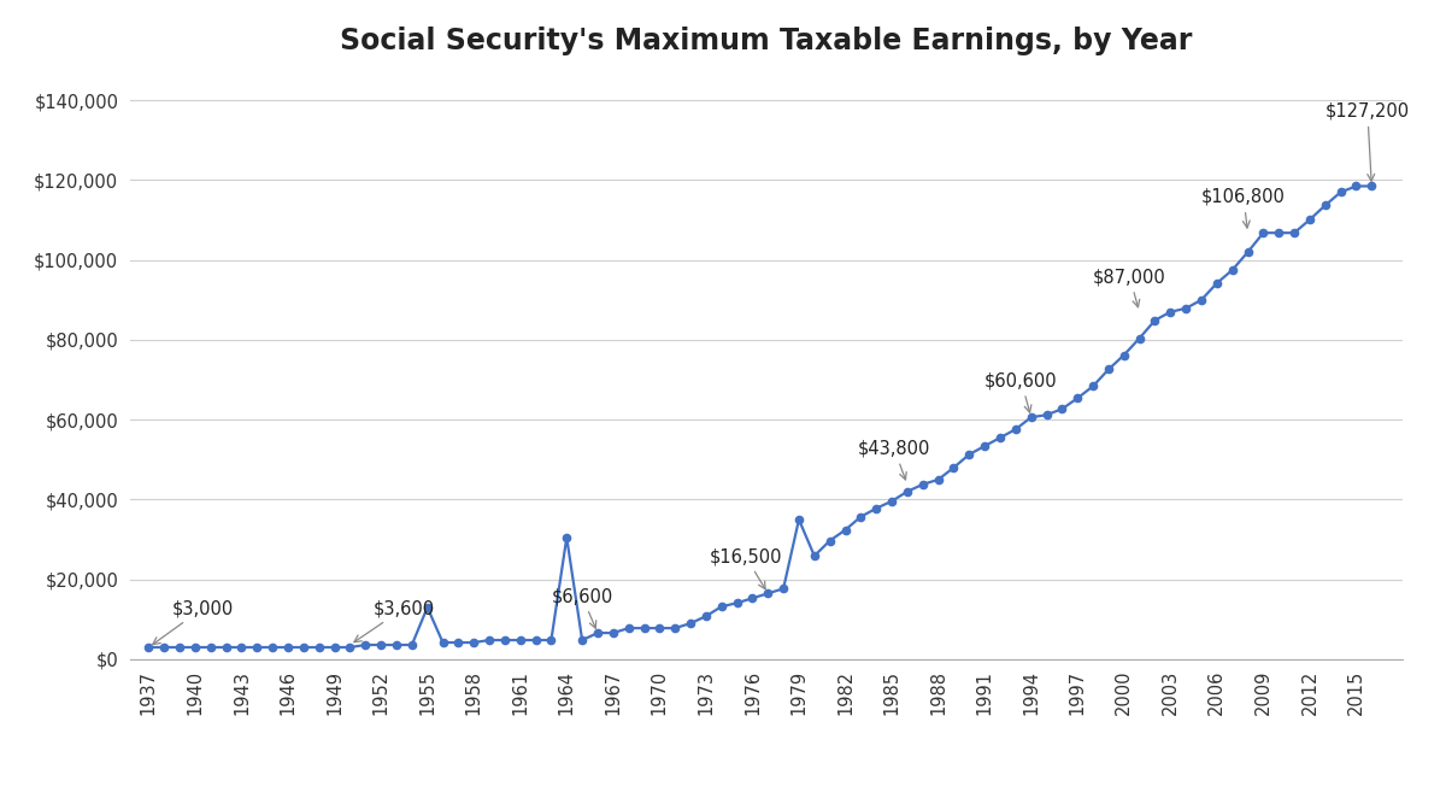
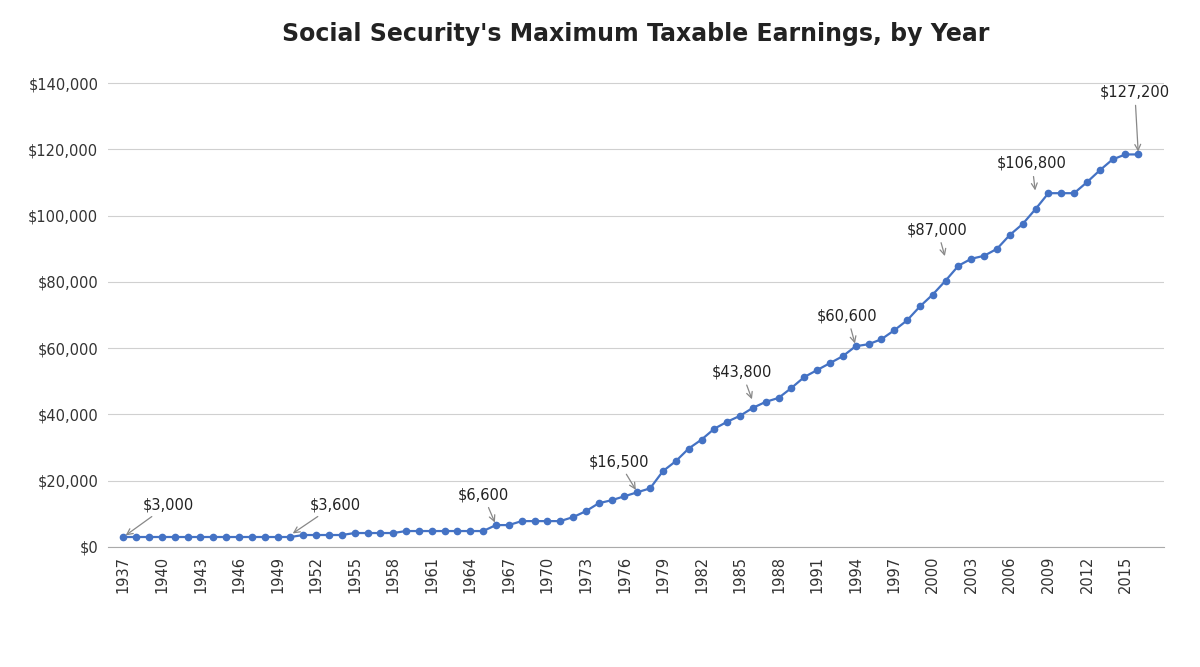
1955: $13,000 -> $4,200
1964: $30,500 -> $4,800
1979: $35,000 -> $22,900
